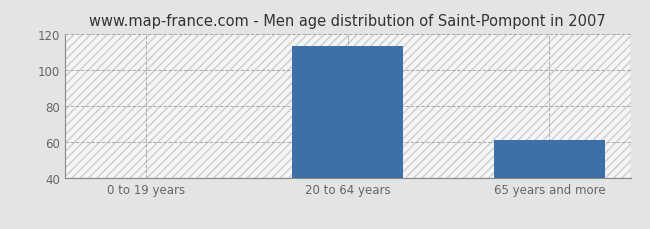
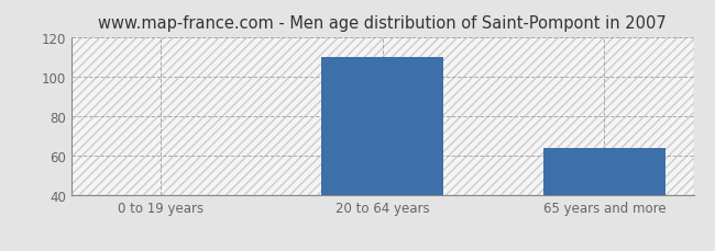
20 to 64 years: 113 -> 110
65 years and more: 61 -> 64
